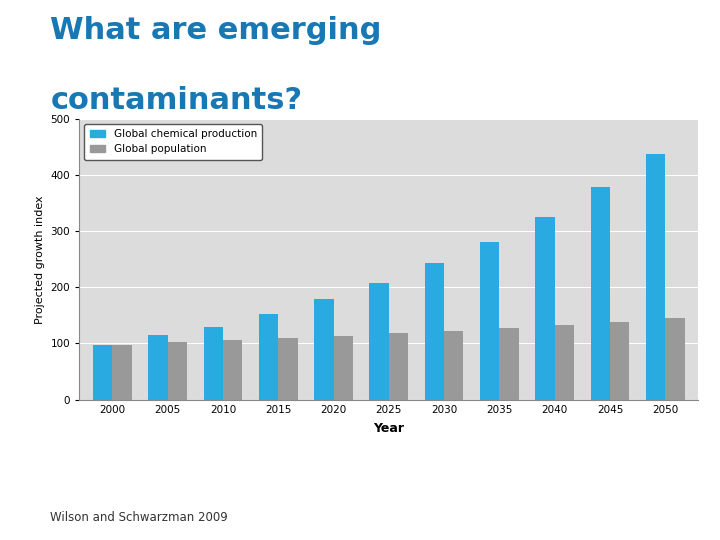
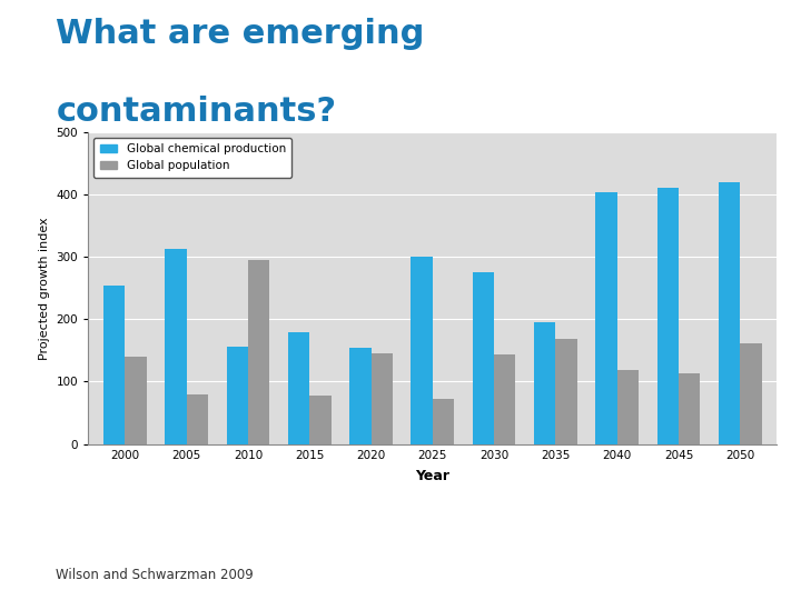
Global chemical production/2000: 98 -> 254
Global population/2000: 98 -> 140
Global chemical production/2005: 115 -> 312
Global population/2005: 102 -> 80
Global chemical production/2010: 130 -> 156
Global population/2010: 106 -> 294
Global chemical production/2015: 153 -> 180
Global population/2015: 110 -> 78
Global chemical production/2020: 180 -> 154
Global population/2020: 114 -> 146
Global chemical production/2025: 207 -> 300
Global population/2025: 118 -> 72
Global chemical production/2030: 243 -> 276
Global population/2030: 122 -> 144
Global chemical production/2035: 280 -> 196
Global population/2035: 127 -> 168
Global chemical production/2040: 325 -> 404
Global population/2040: 133 -> 118
Global chemical production/2045: 378 -> 410
Global population/2045: 138 -> 114
Global chemical production/2050: 438 -> 420
Global population/2050: 145 -> 162
